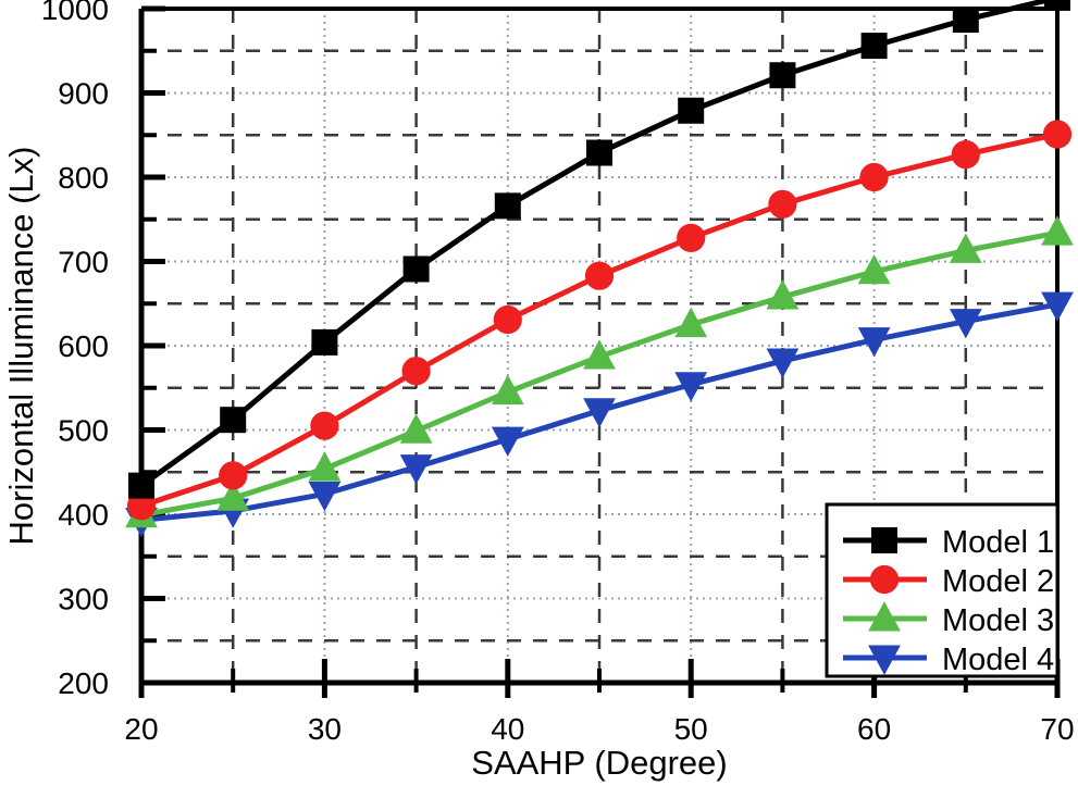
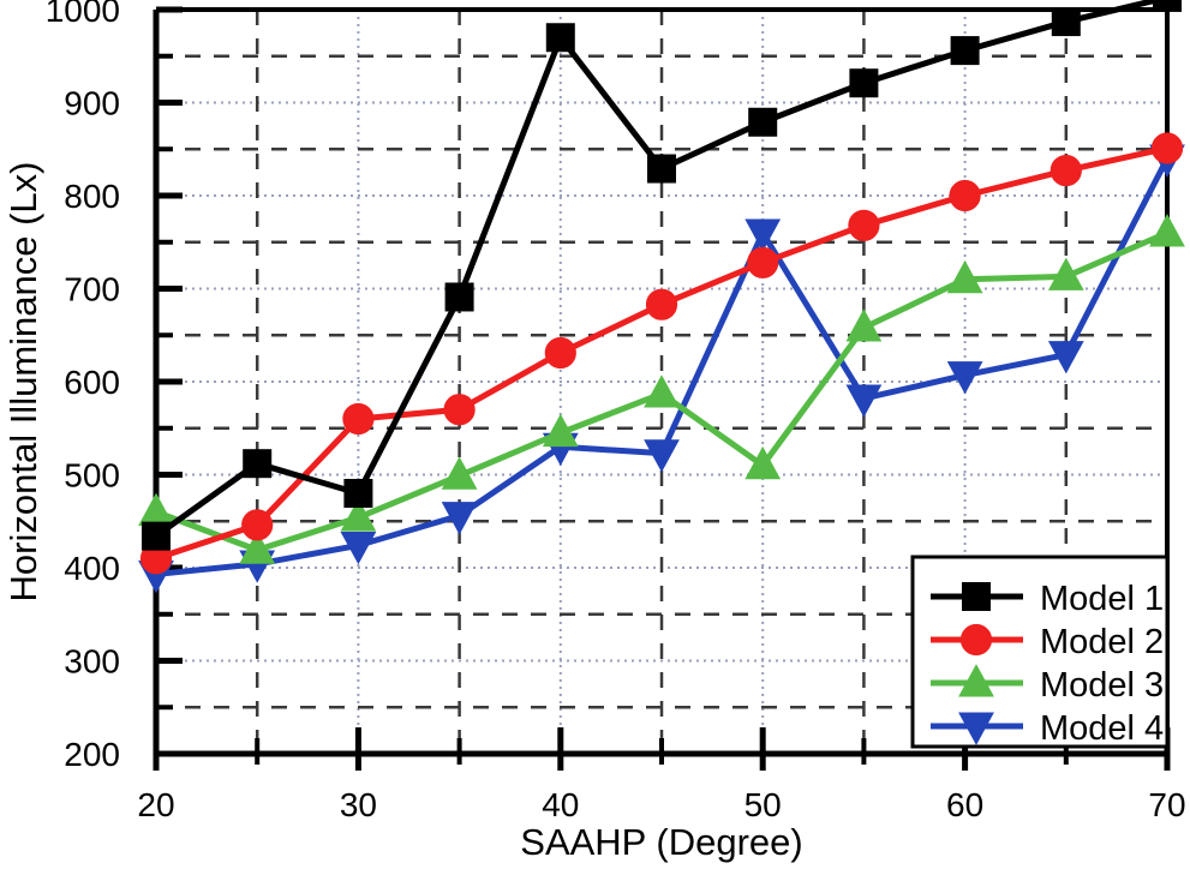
Model 3/20: 400 -> 460
Model 1/30: 600 -> 480
Model 2/30: 500 -> 560
Model 1/40: 770 -> 970
Model 4/40: 490 -> 530
Model 3/50: 620 -> 510
Model 4/50: 550 -> 760
Model 3/60: 690 -> 710
Model 3/70: 730 -> 760
Model 4/70: 650 -> 840
